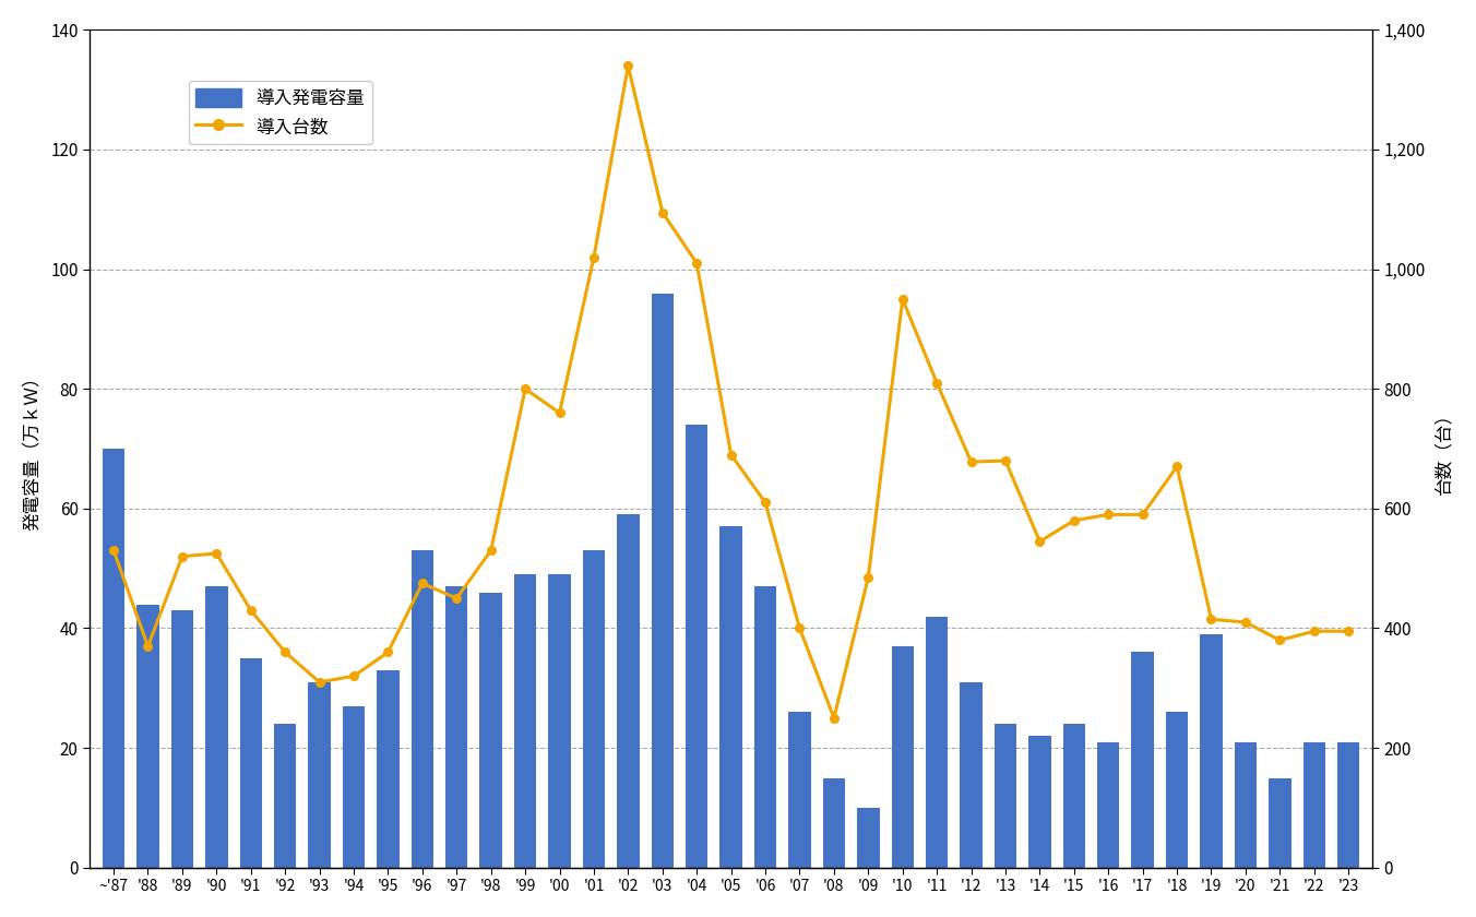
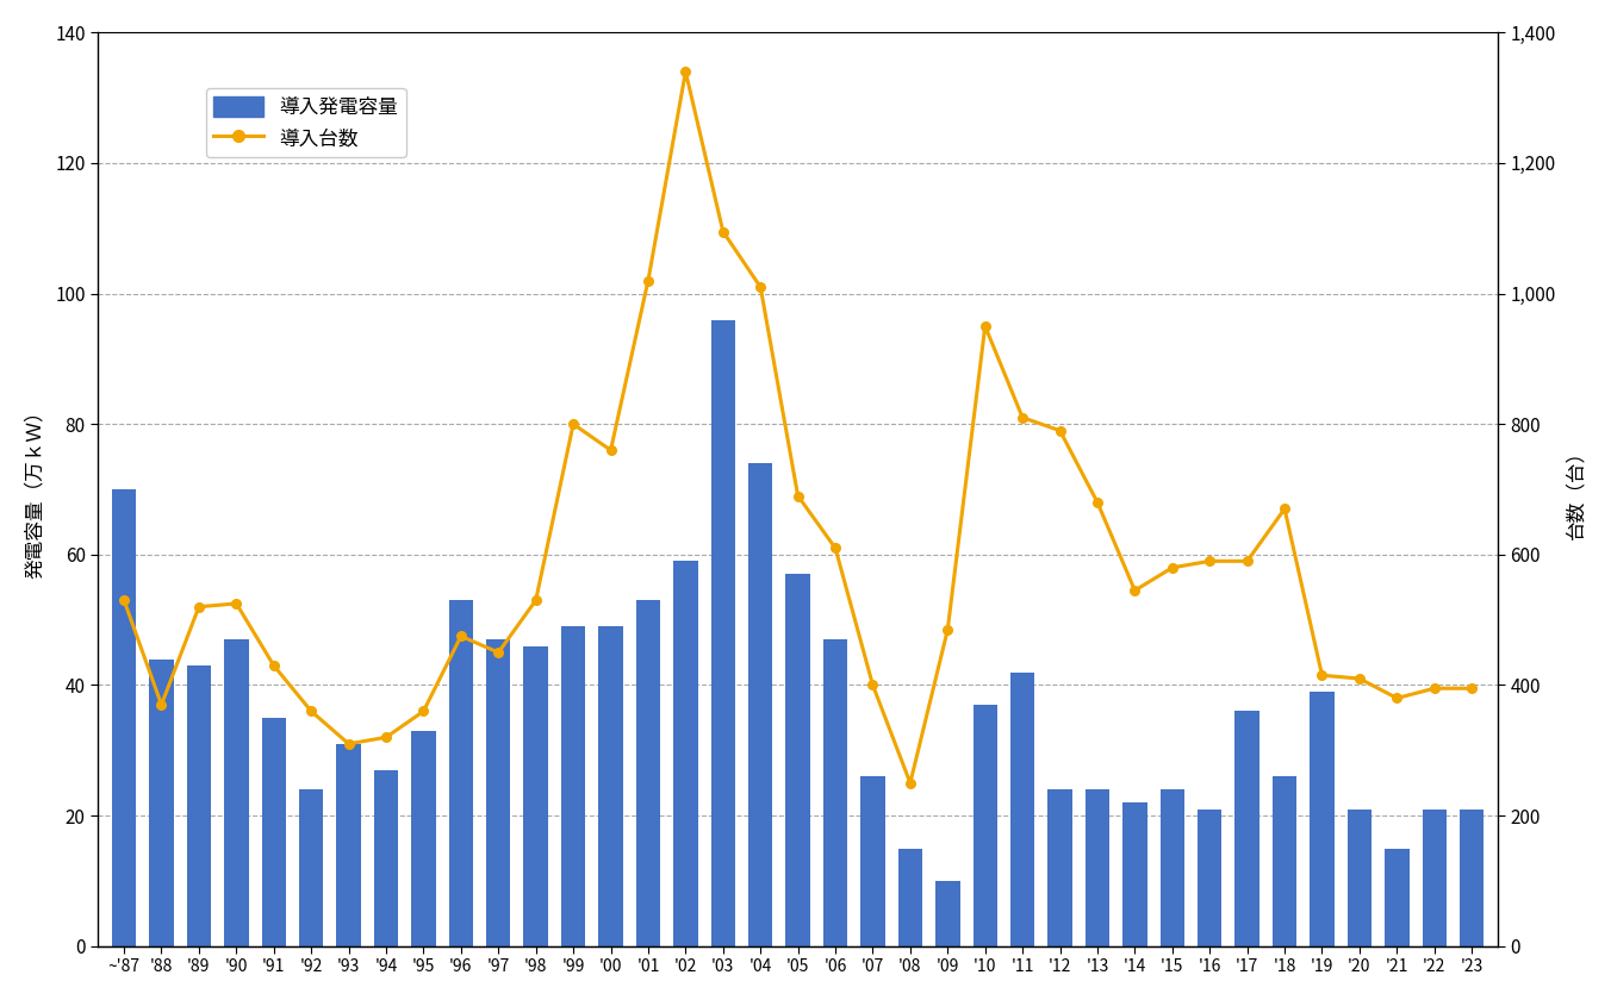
導入発電容量/'12: 31 -> 24
導入台数/'12: 678 -> 790
